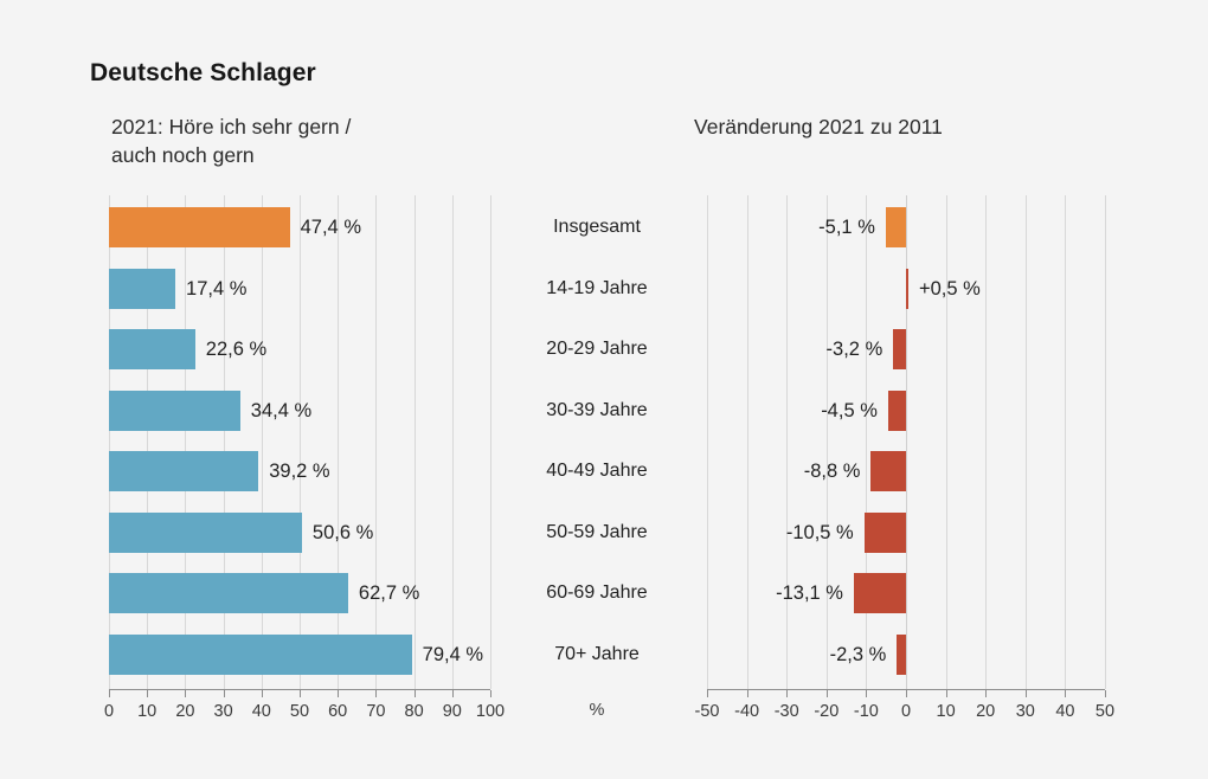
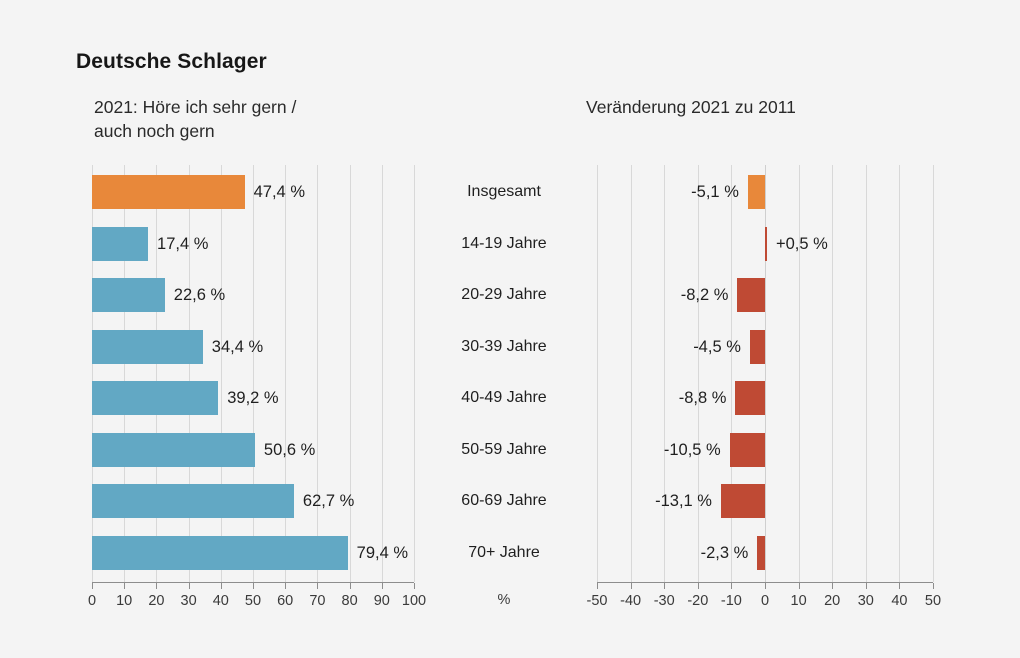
Veränderung 2021 zu 2011/20-29 Jahre: -3,2 -> -8,2
